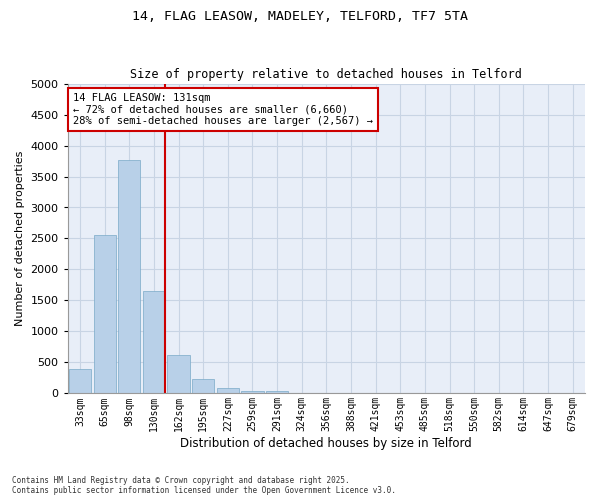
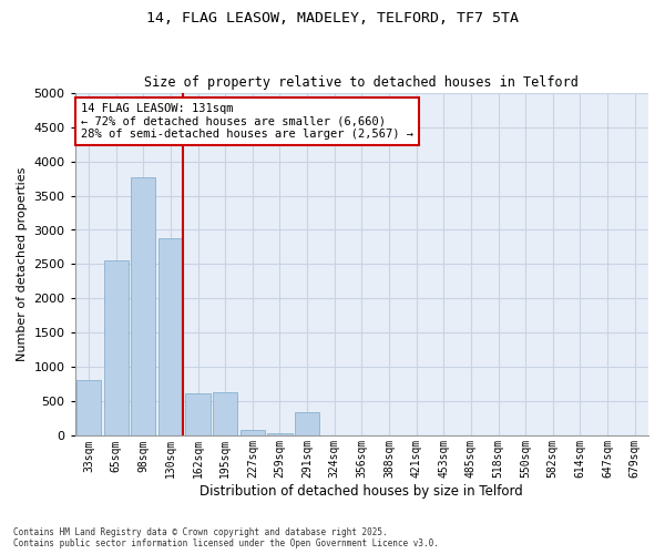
33sqm: 390 -> 820
130sqm: 1650 -> 2880
195sqm: 240 -> 640
291sqm: 40 -> 340
